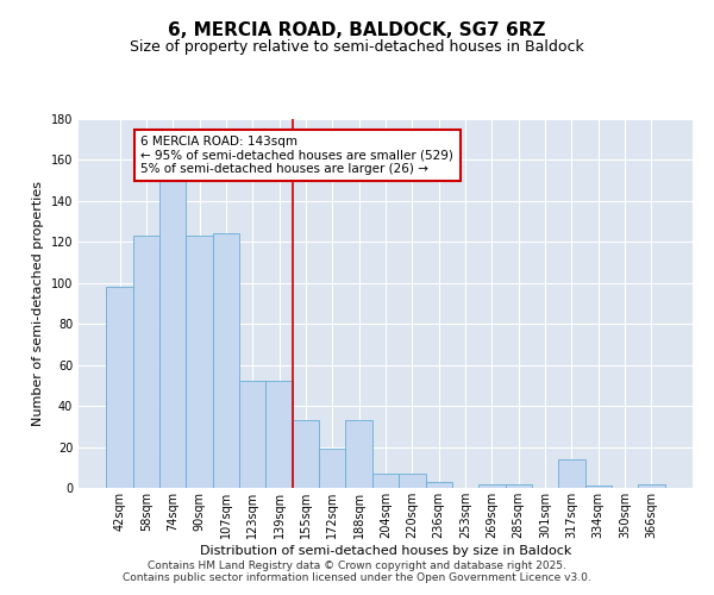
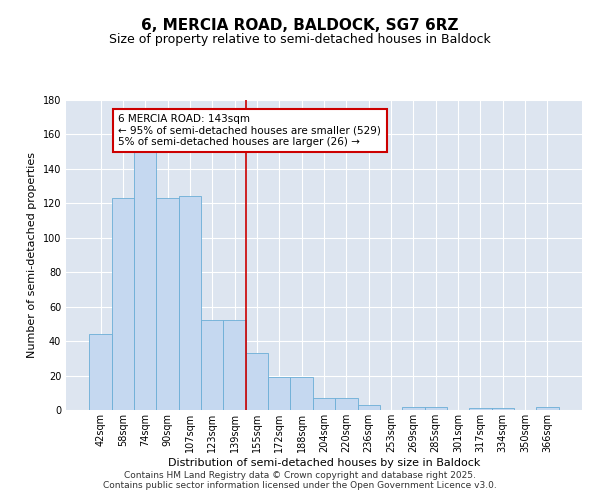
42sqm: 98 -> 44
188sqm: 33 -> 19
317sqm: 14 -> 1
